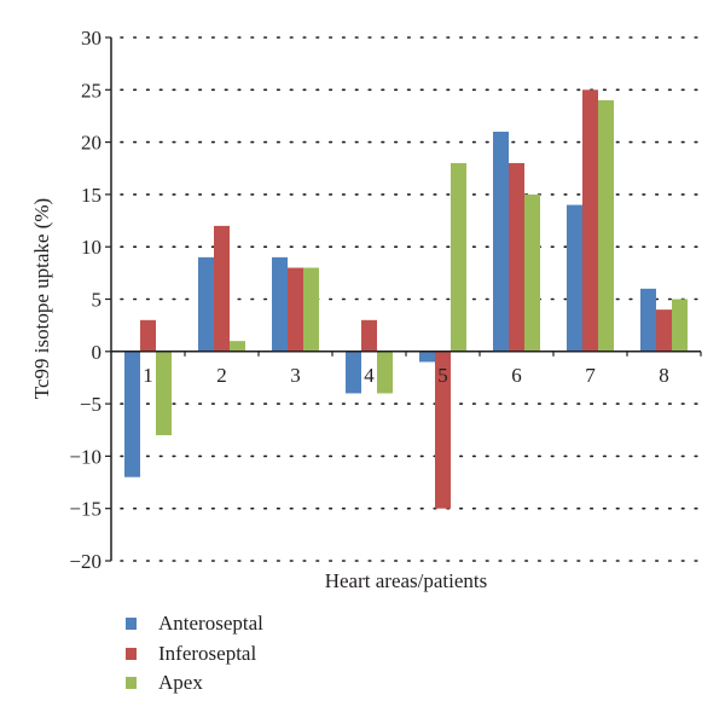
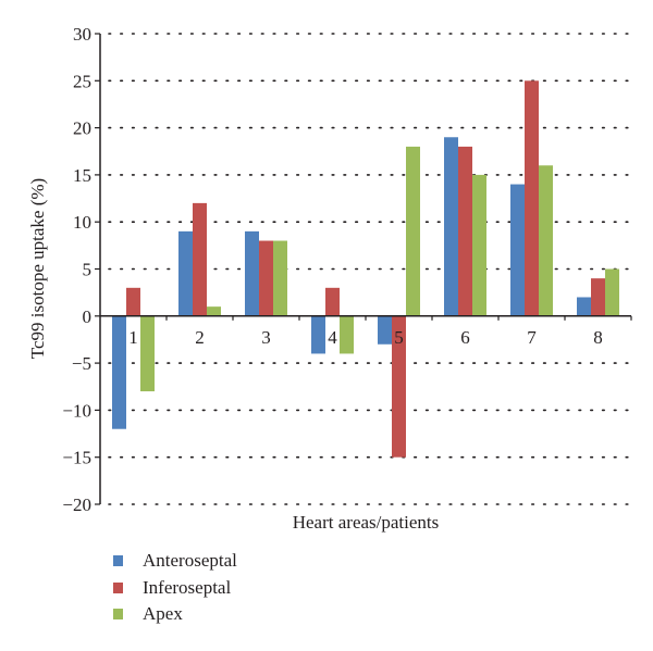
Anteroseptal/5: -1 -> -3
Anteroseptal/6: 21 -> 19
Apex/7: 24 -> 16
Anteroseptal/8: 6 -> 2
